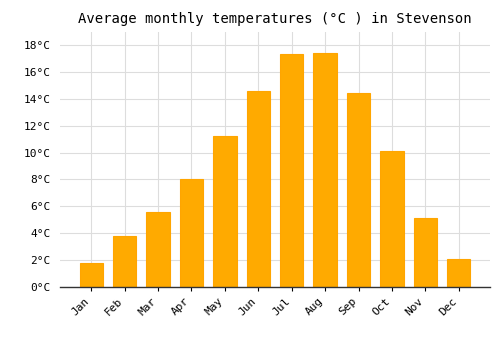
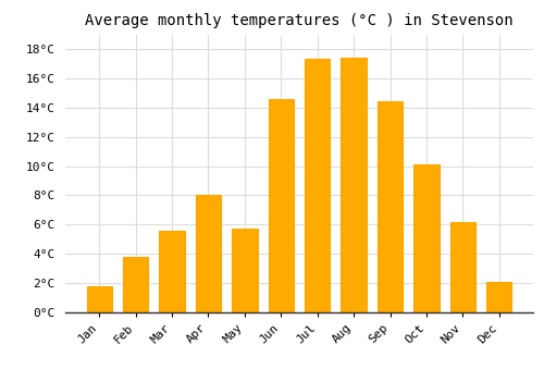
May: 11.2°C -> 5.7°C
Nov: 5.1°C -> 6.2°C
